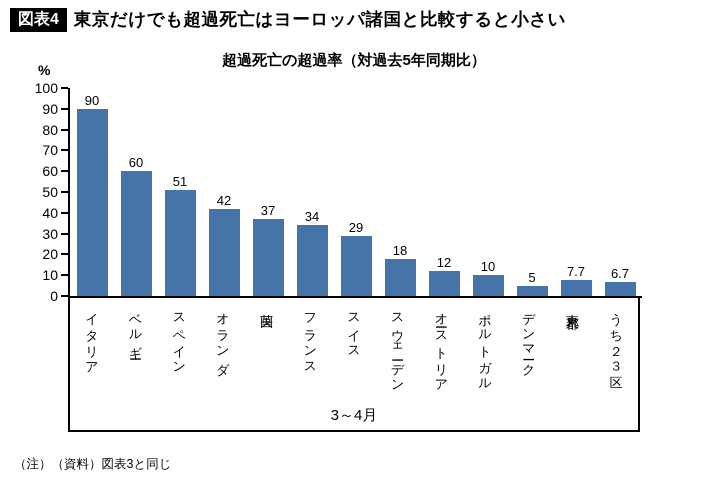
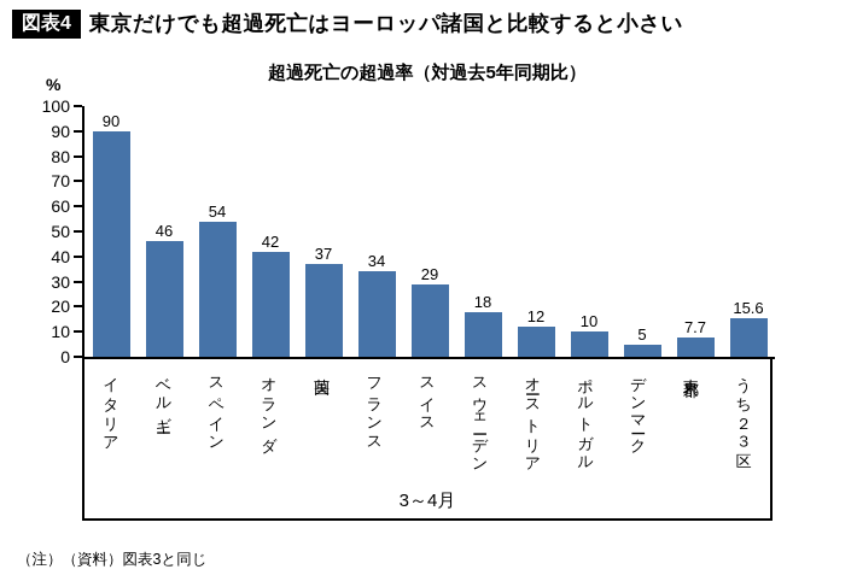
ベルギー: 60 -> 46
スペイン: 51 -> 54
うち２３区: 6.7 -> 15.6
